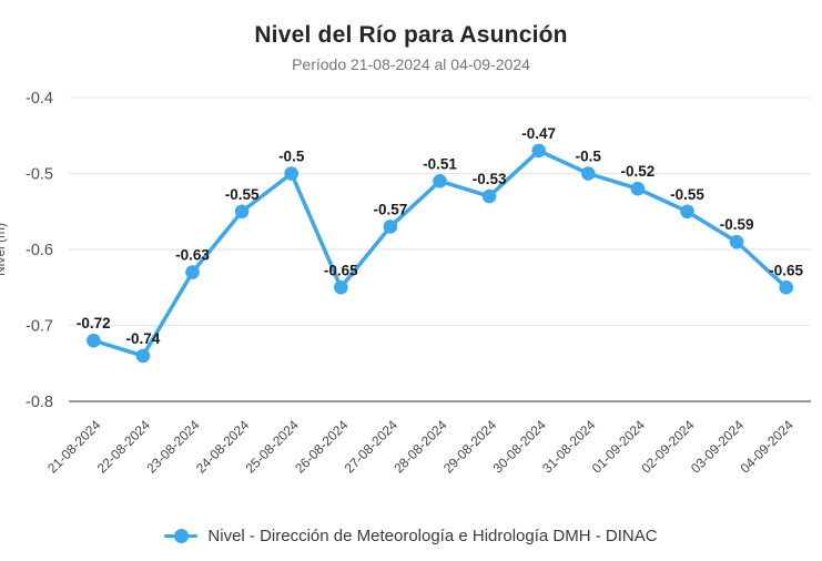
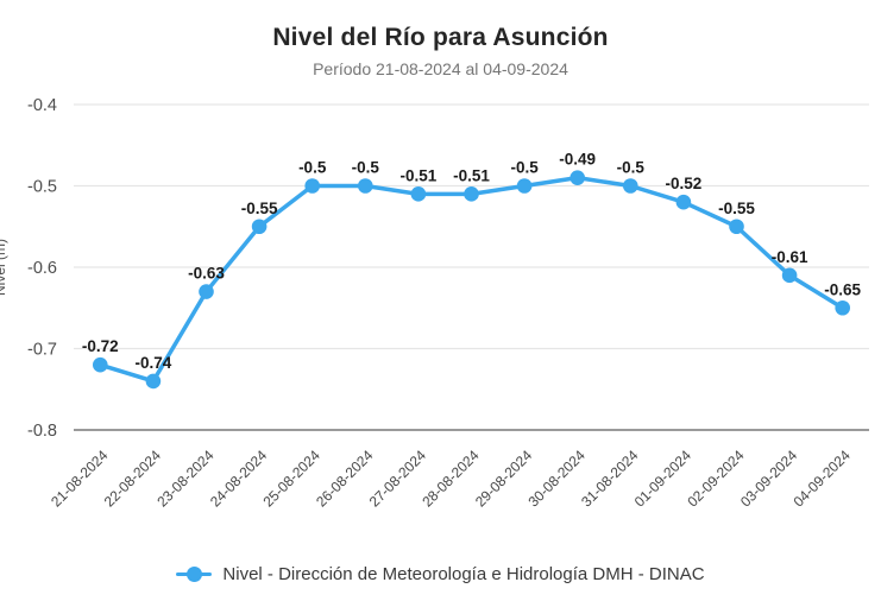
26-08-2024: -0.65 -> -0.5
27-08-2024: -0.57 -> -0.51
29-08-2024: -0.53 -> -0.5
30-08-2024: -0.47 -> -0.49
03-09-2024: -0.59 -> -0.61
